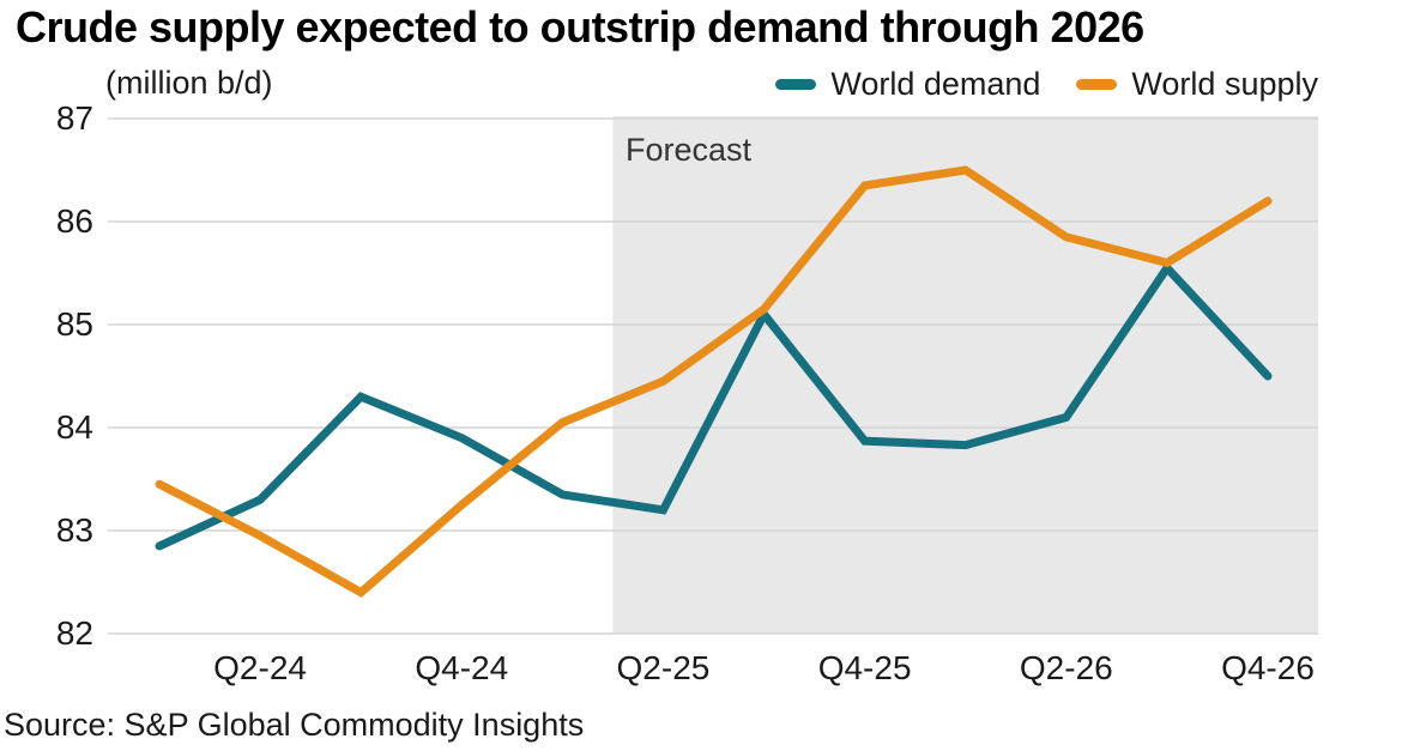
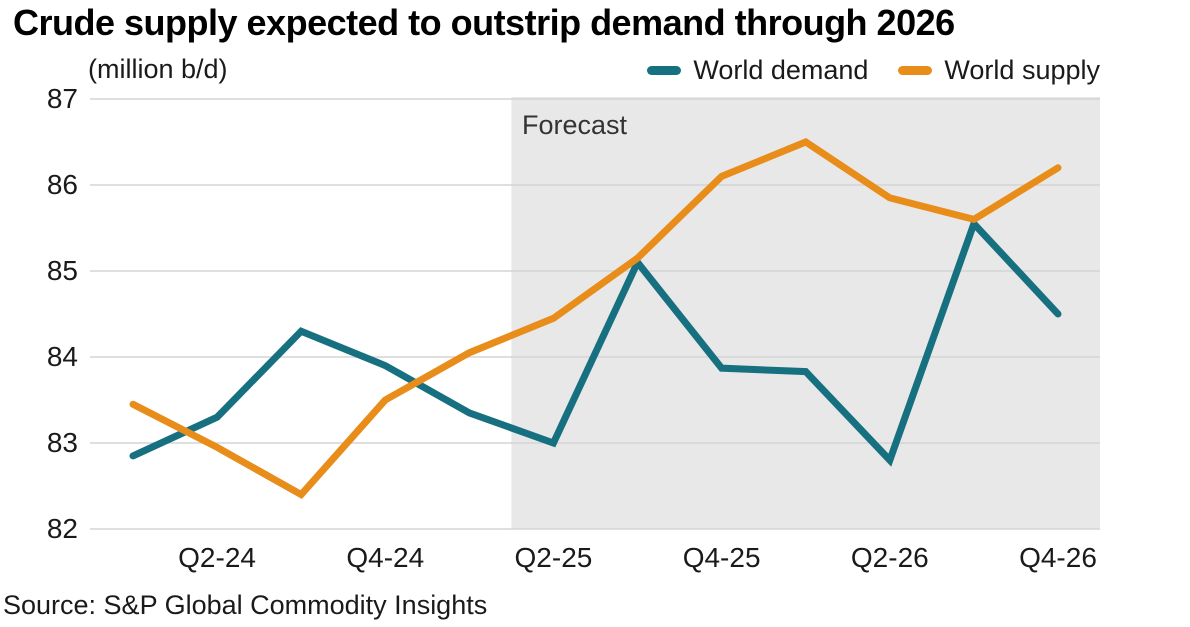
World supply/Q4-24: 83.2 -> 83.5
World demand/Q2-25: 83.2 -> 83.0
World supply/Q4-25: 86.3 -> 86.1
World demand/Q2-26: 84.1 -> 82.8
